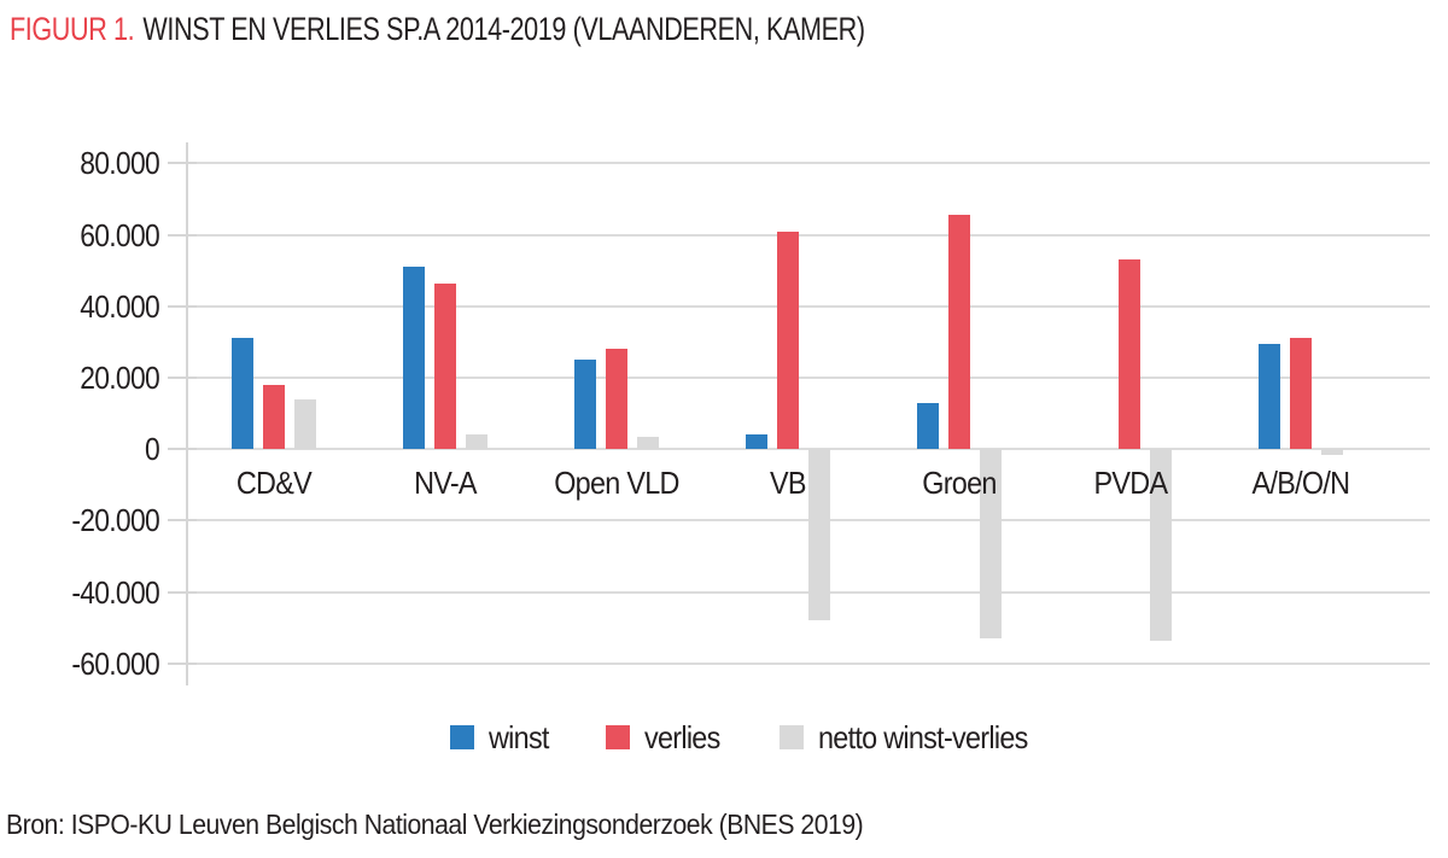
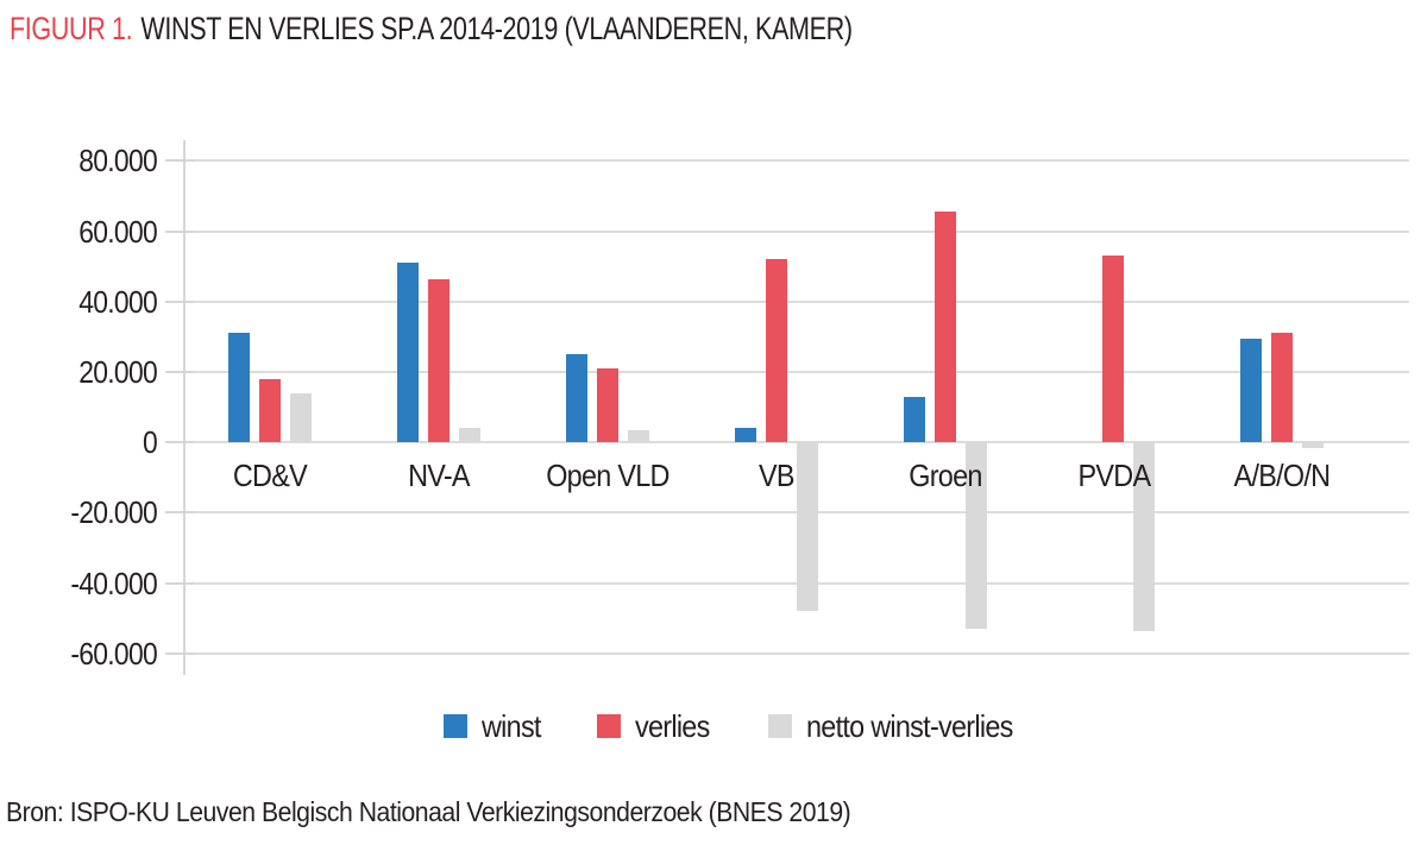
verlies/Open VLD: 28000 -> 21000
verlies/VB: 61000 -> 52000
